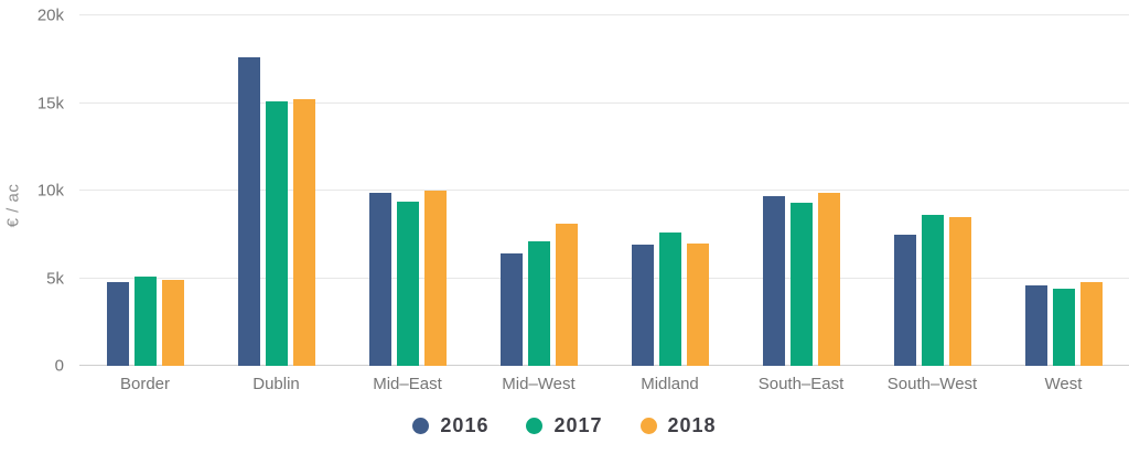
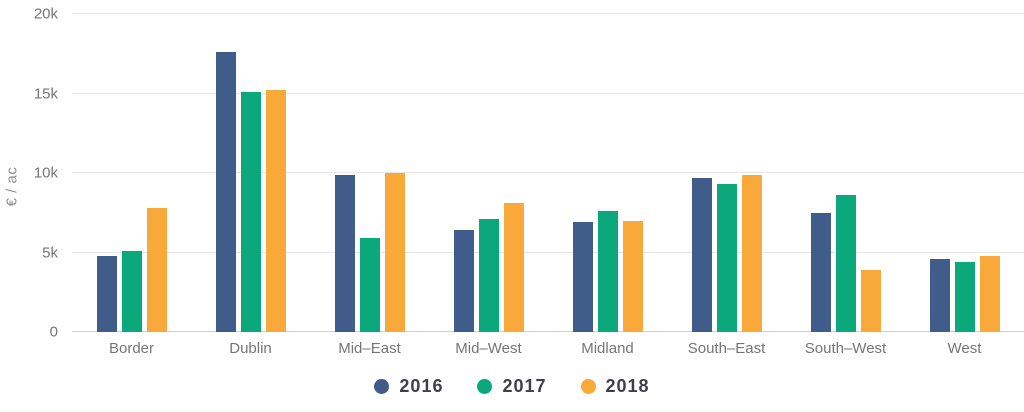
2018/Border: 4.9k -> 7.8k
2017/Mid–East: 9.4k -> 5.9k
2018/South–West: 8.5k -> 3.9k
